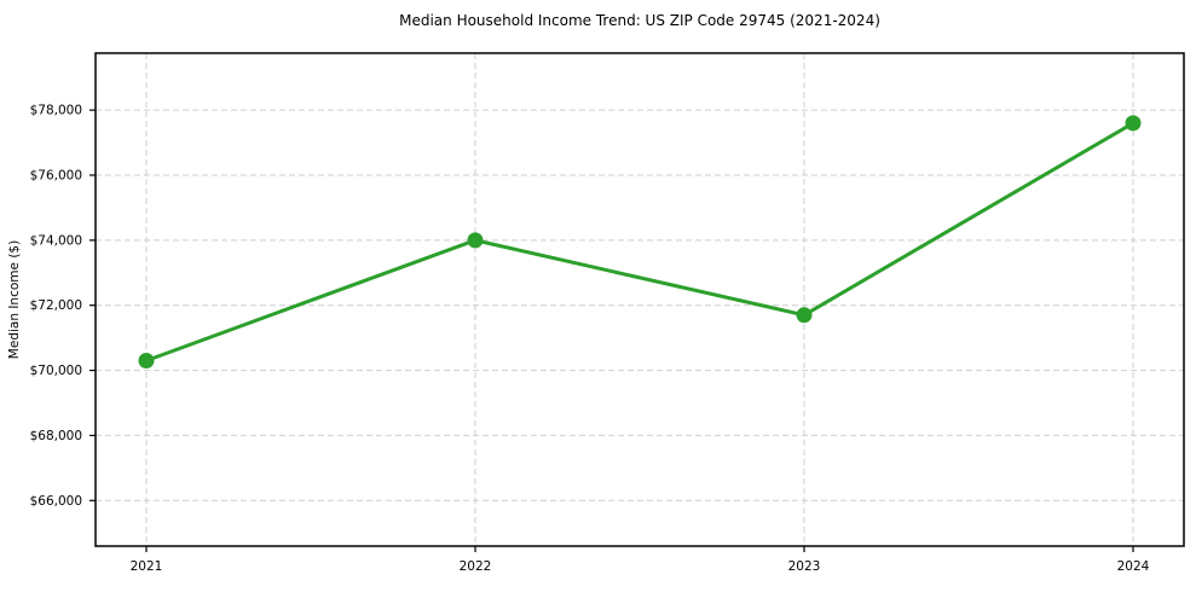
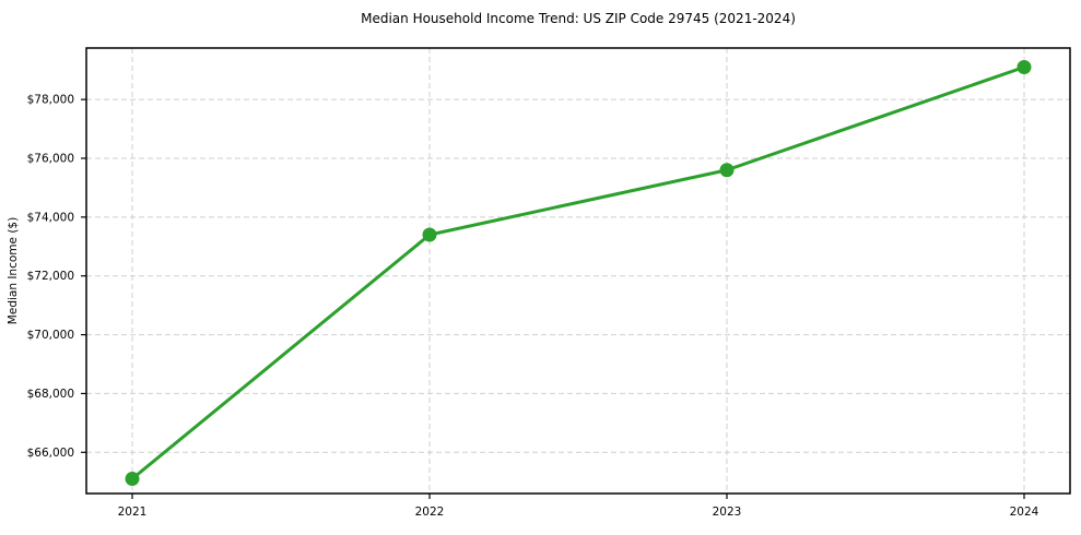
2021: $70300 -> $65100
2022: $74000 -> $73400
2023: $71700 -> $75600
2024: $77600 -> $79100
